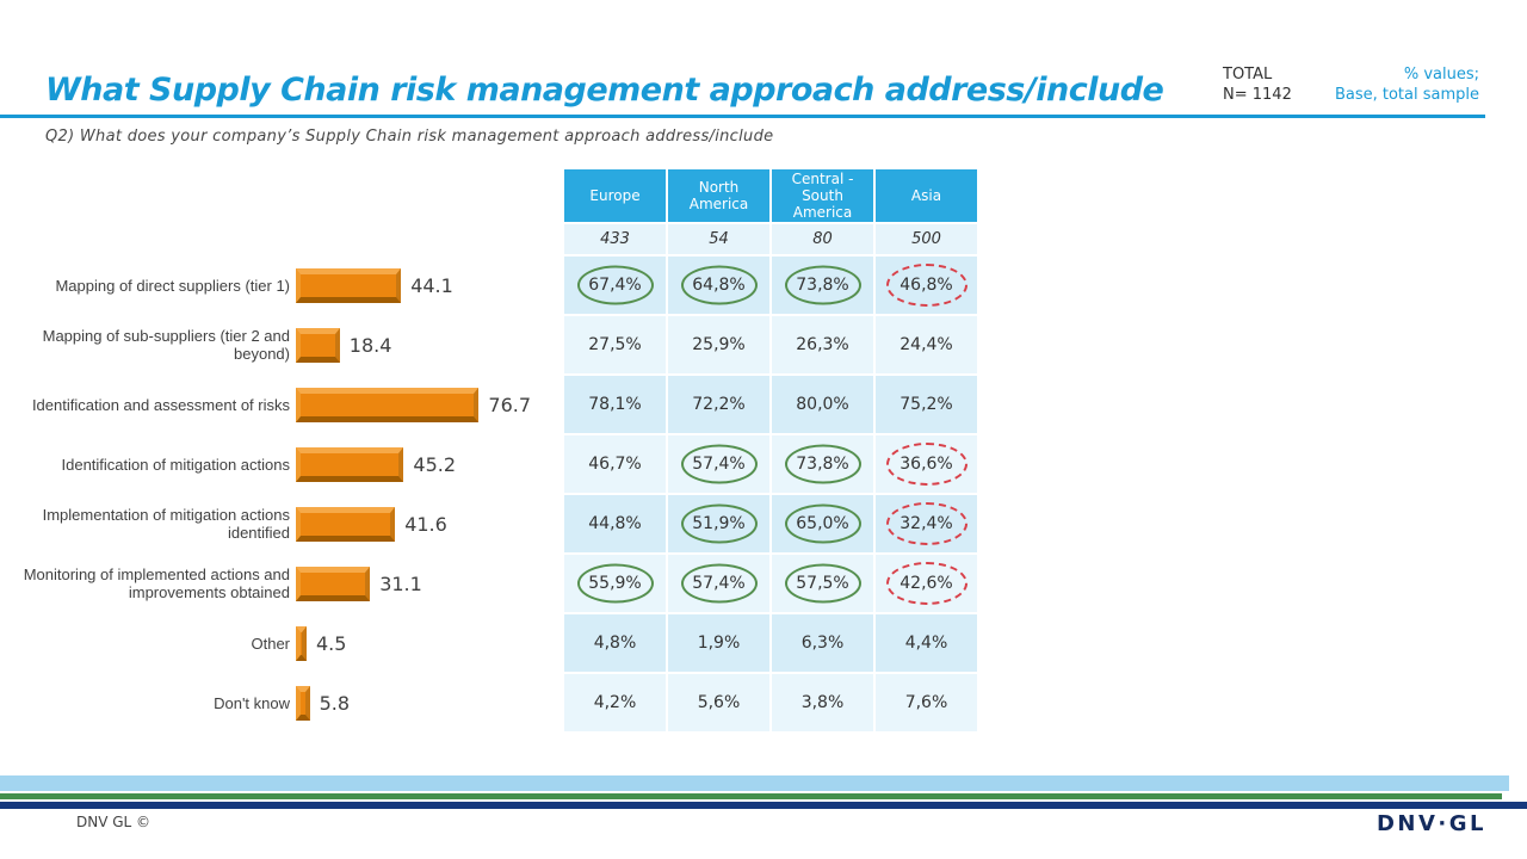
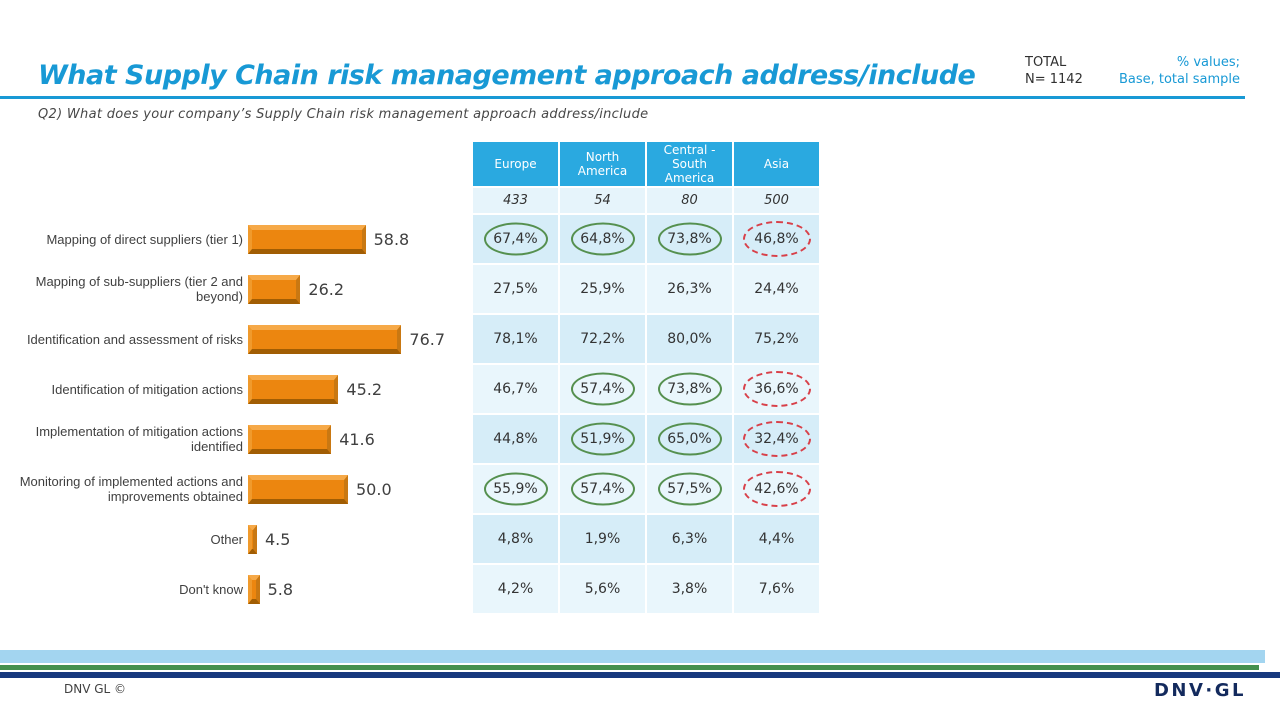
Mapping of direct suppliers (tier 1): 44.1 -> 58.8
Mapping of sub-suppliers (tier 2 and beyond): 18.4 -> 26.2
Monitoring of implemented actions and improvements obtained: 31.1 -> 50.0
